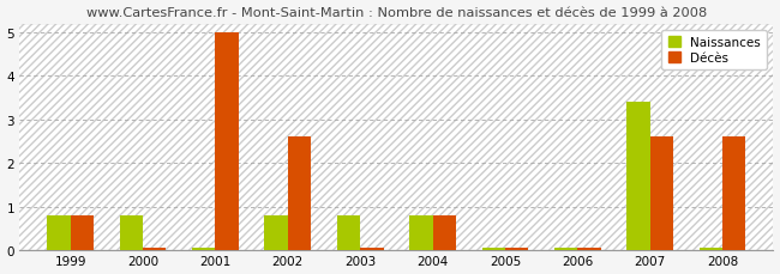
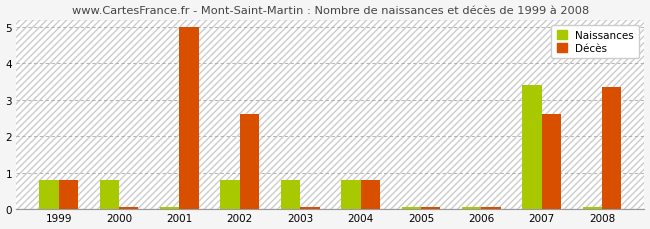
Décès/2008: 2.60 -> 3.35
